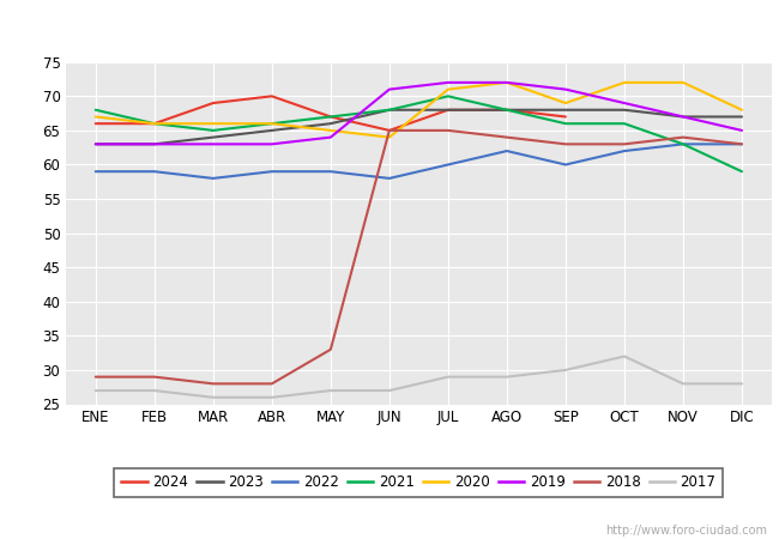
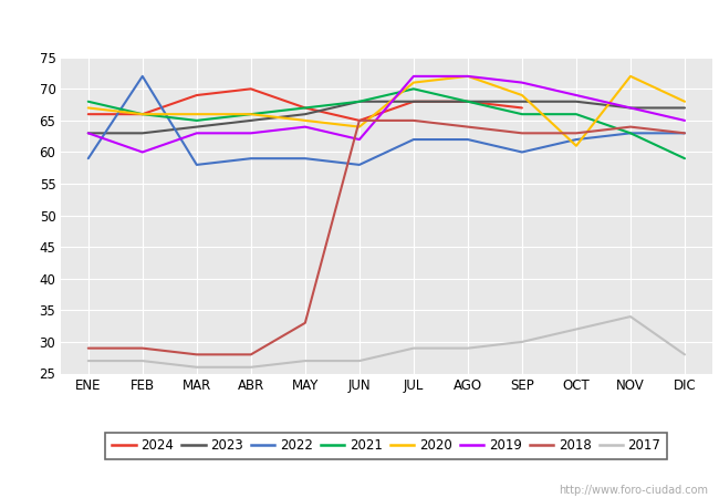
2022/FEB: 59 -> 72
2019/FEB: 63 -> 60
2019/JUN: 71 -> 62
2022/JUL: 60 -> 62
2020/OCT: 72 -> 61
2017/NOV: 28 -> 34
